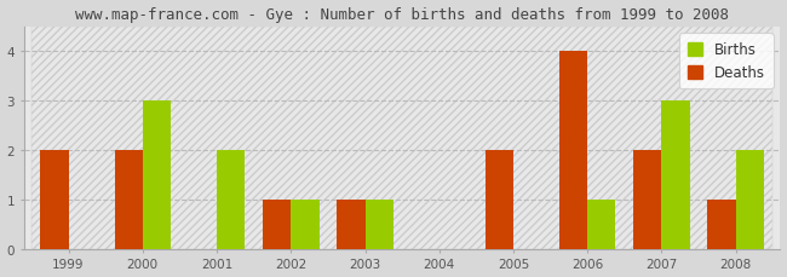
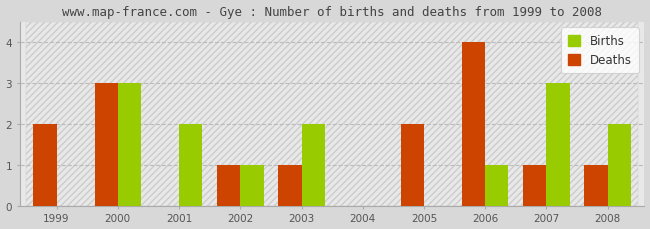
Deaths/2000: 2 -> 3
Births/2003: 1 -> 2
Deaths/2007: 2 -> 1
